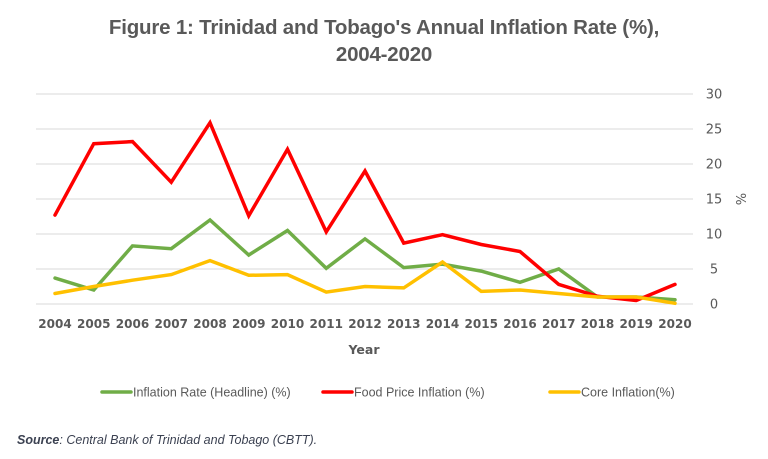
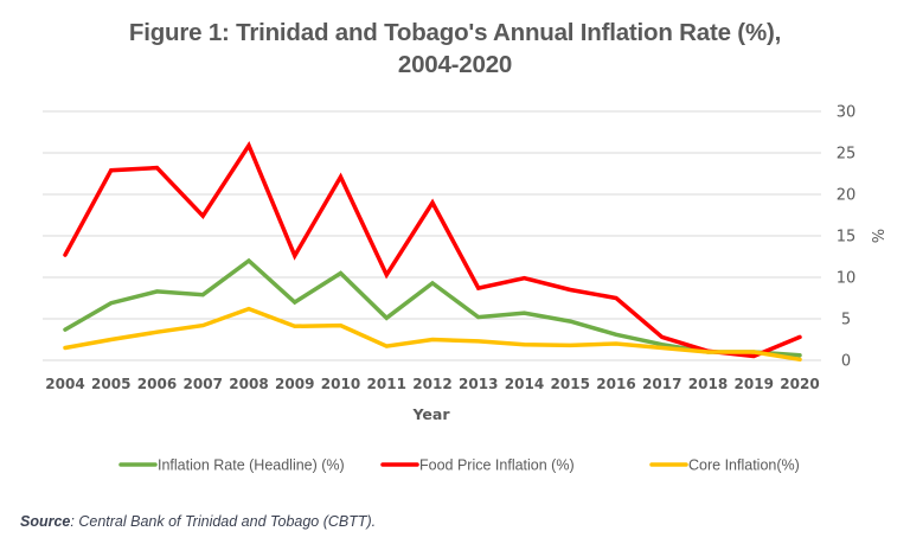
Inflation Rate (Headline) (%)/2005: 2 -> 7
Core Inflation(%)/2014: 6 -> 2
Inflation Rate (Headline) (%)/2017: 5 -> 2
